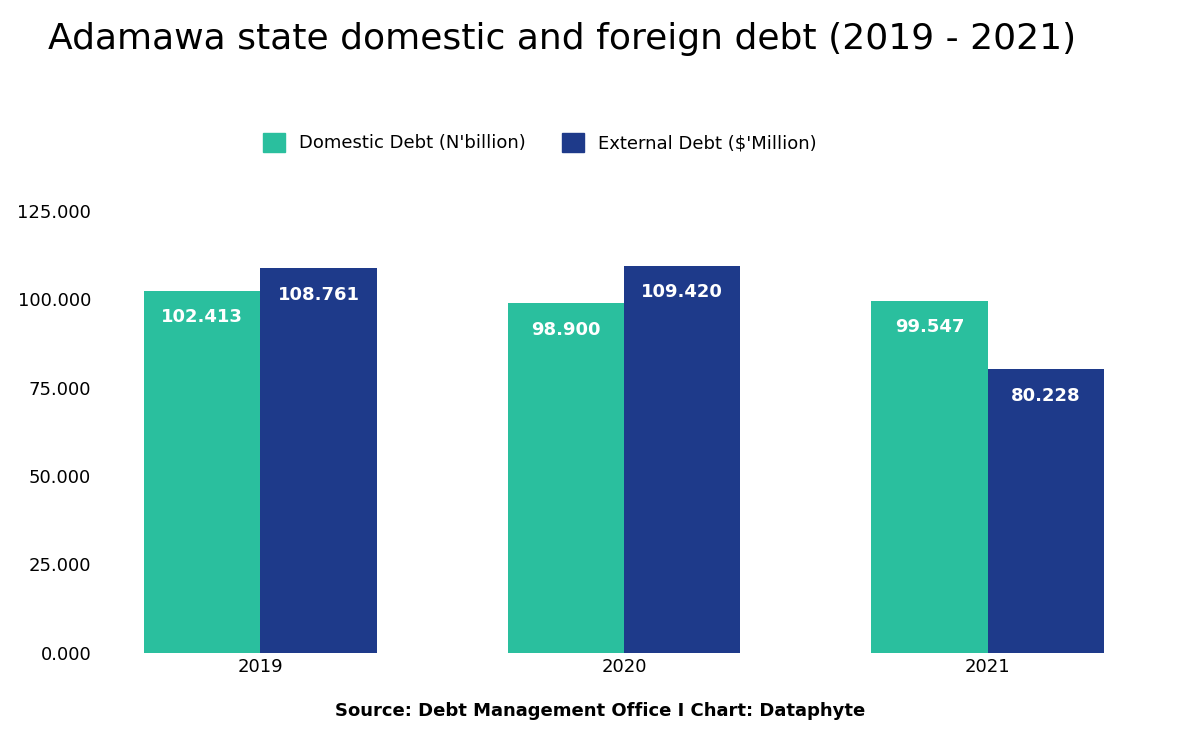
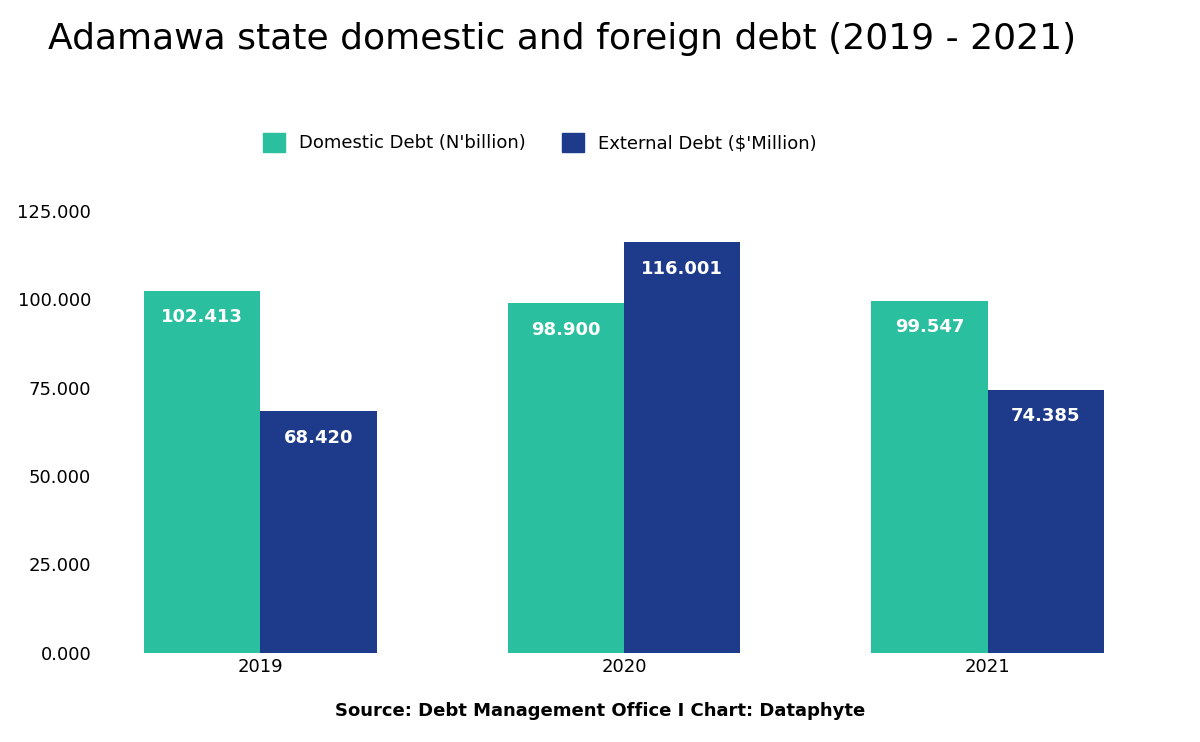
External Debt ($'Million)/2019: 108.761 -> 68.420
External Debt ($'Million)/2020: 109.420 -> 116.001
External Debt ($'Million)/2021: 80.228 -> 74.385
